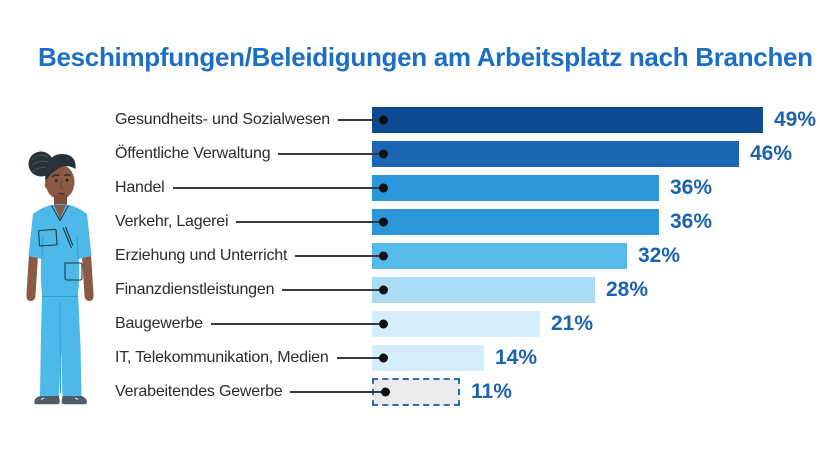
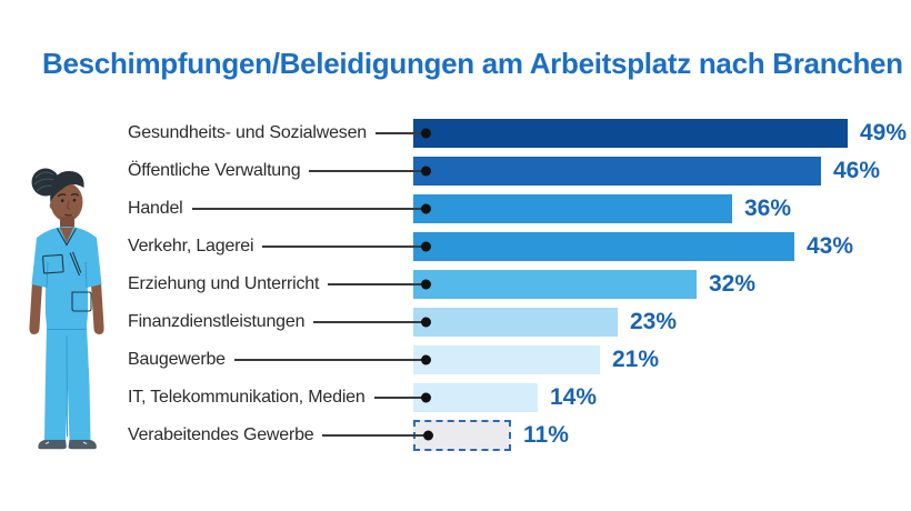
Verkehr, Lagerei: 36% -> 43%
Finanzdienstleistungen: 28% -> 23%
